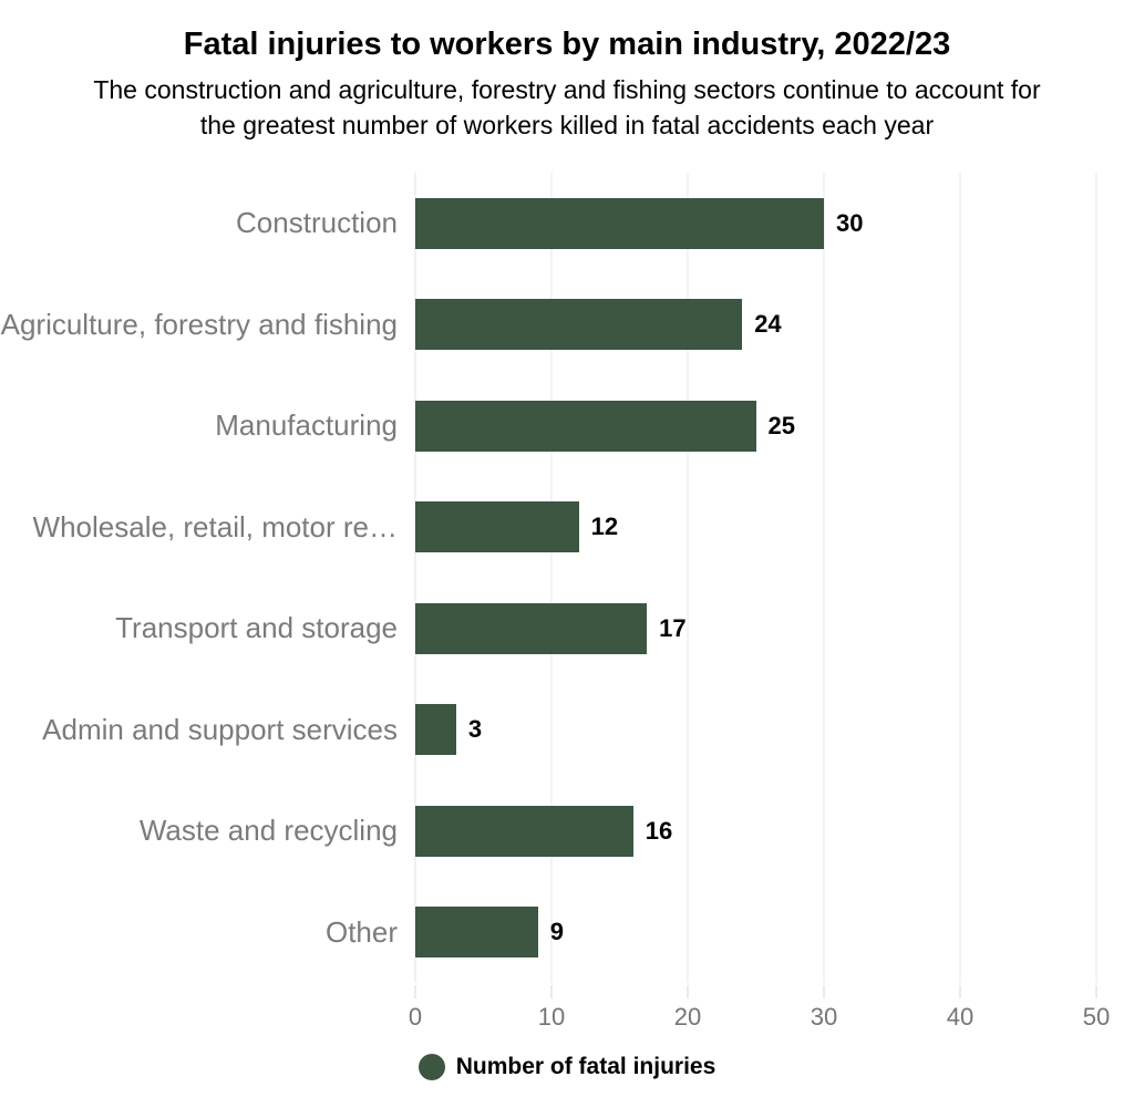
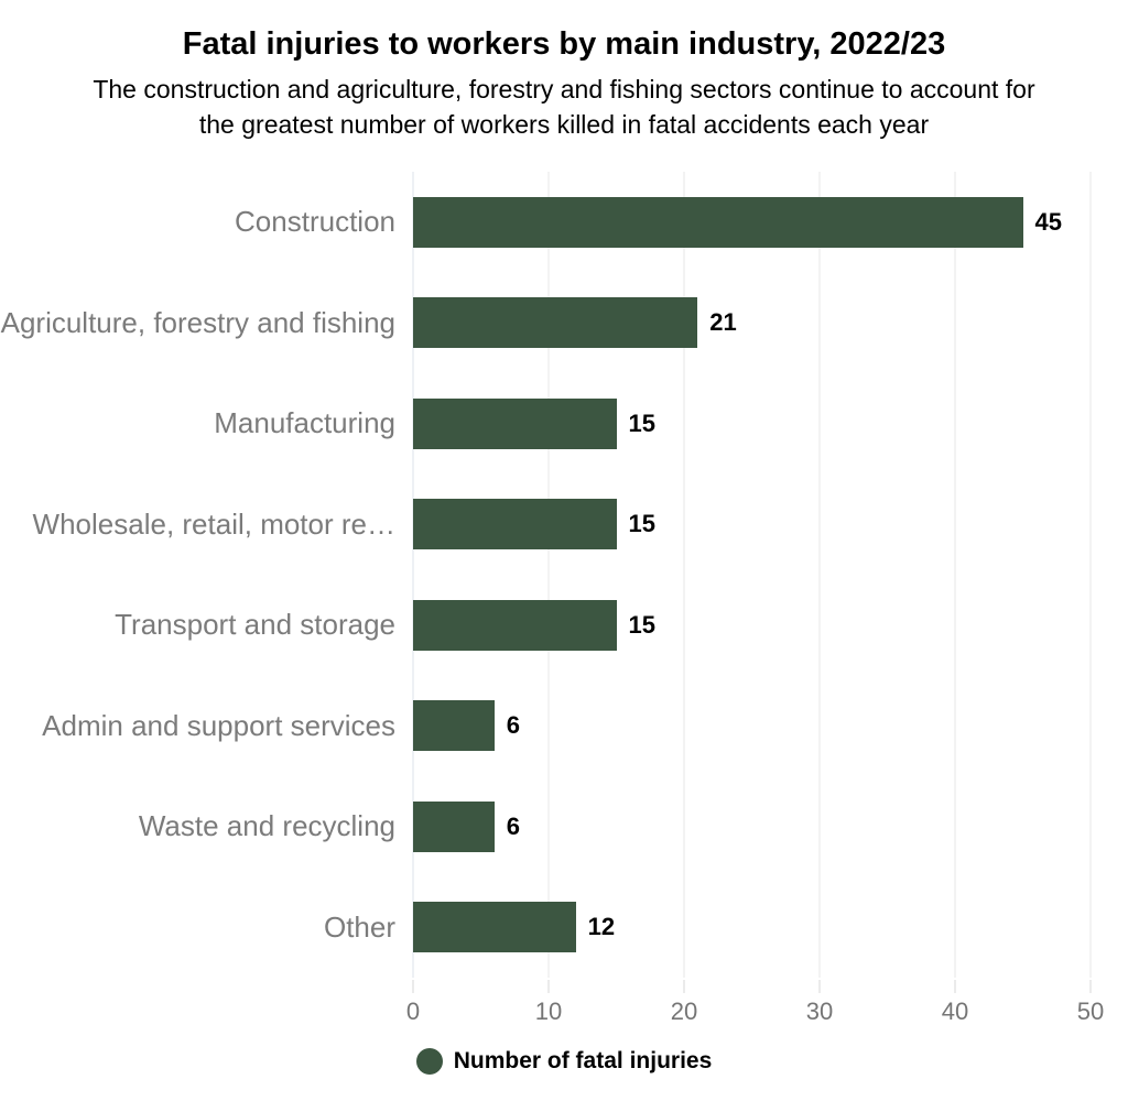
Construction: 30 -> 45
Agriculture, forestry and fishing: 24 -> 21
Manufacturing: 25 -> 15
Wholesale, retail, motor re…: 12 -> 15
Transport and storage: 17 -> 15
Admin and support services: 3 -> 6
Waste and recycling: 16 -> 6
Other: 9 -> 12
